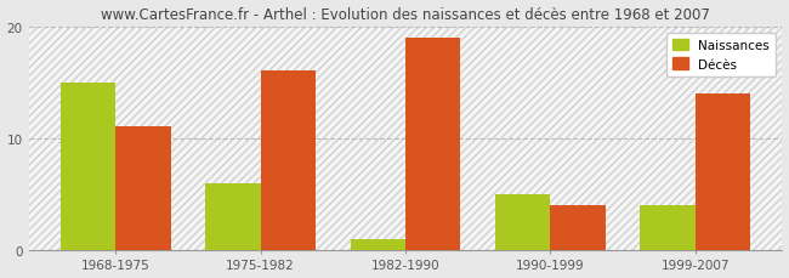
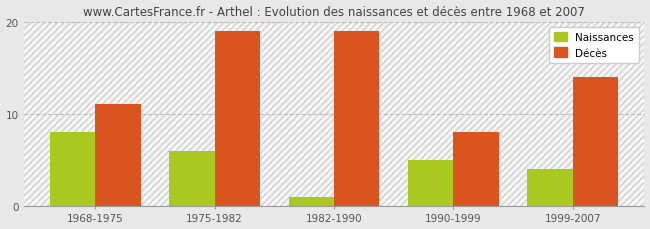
Naissances/1968-1975: 15 -> 8
Décès/1975-1982: 16 -> 19
Décès/1990-1999: 4 -> 8
